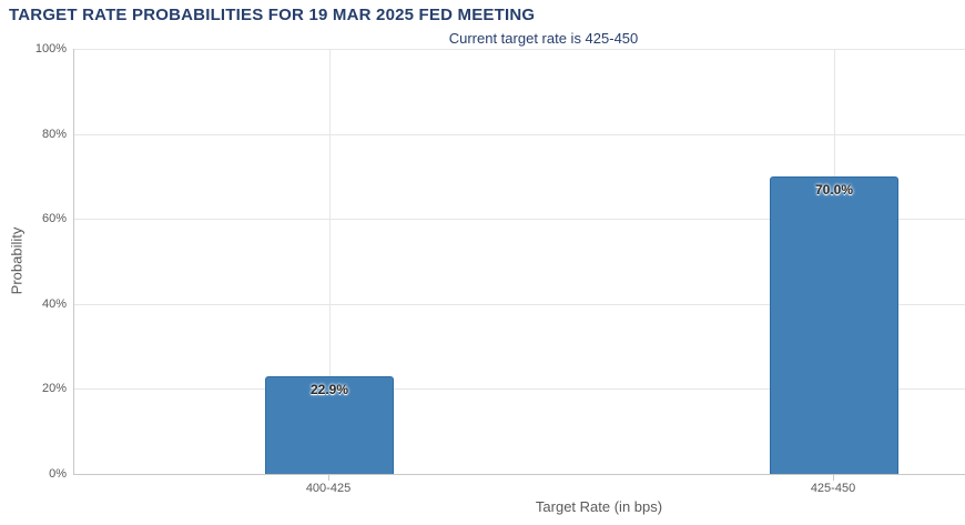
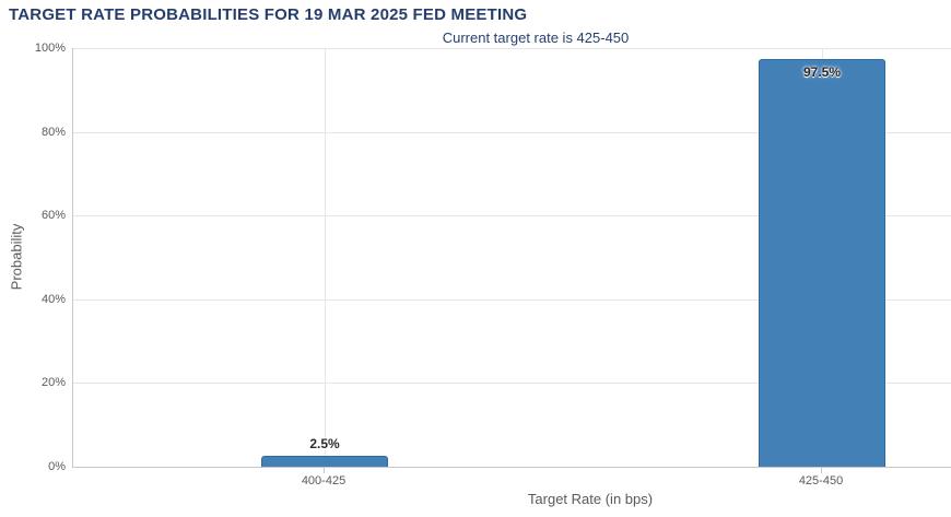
400-425: 22.9% -> 2.5%
425-450: 70.0% -> 97.5%
